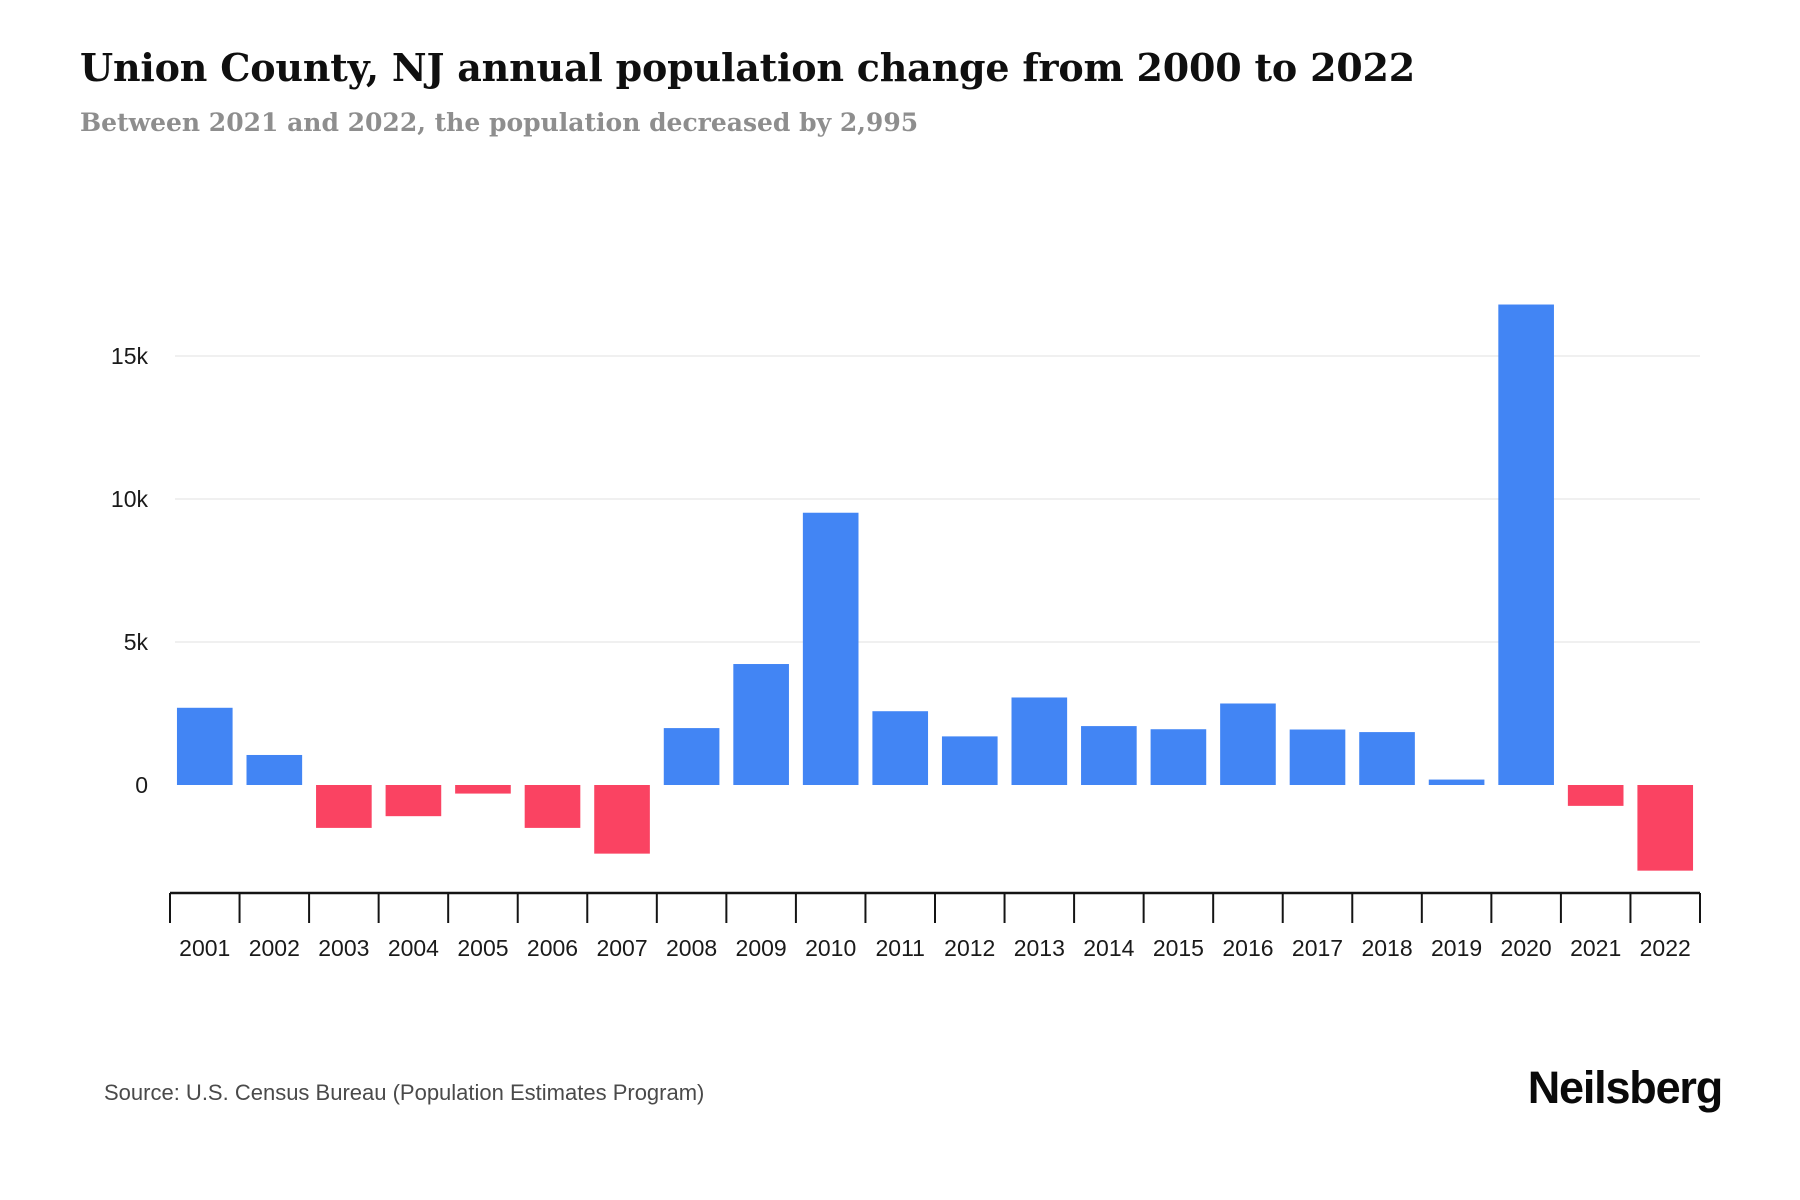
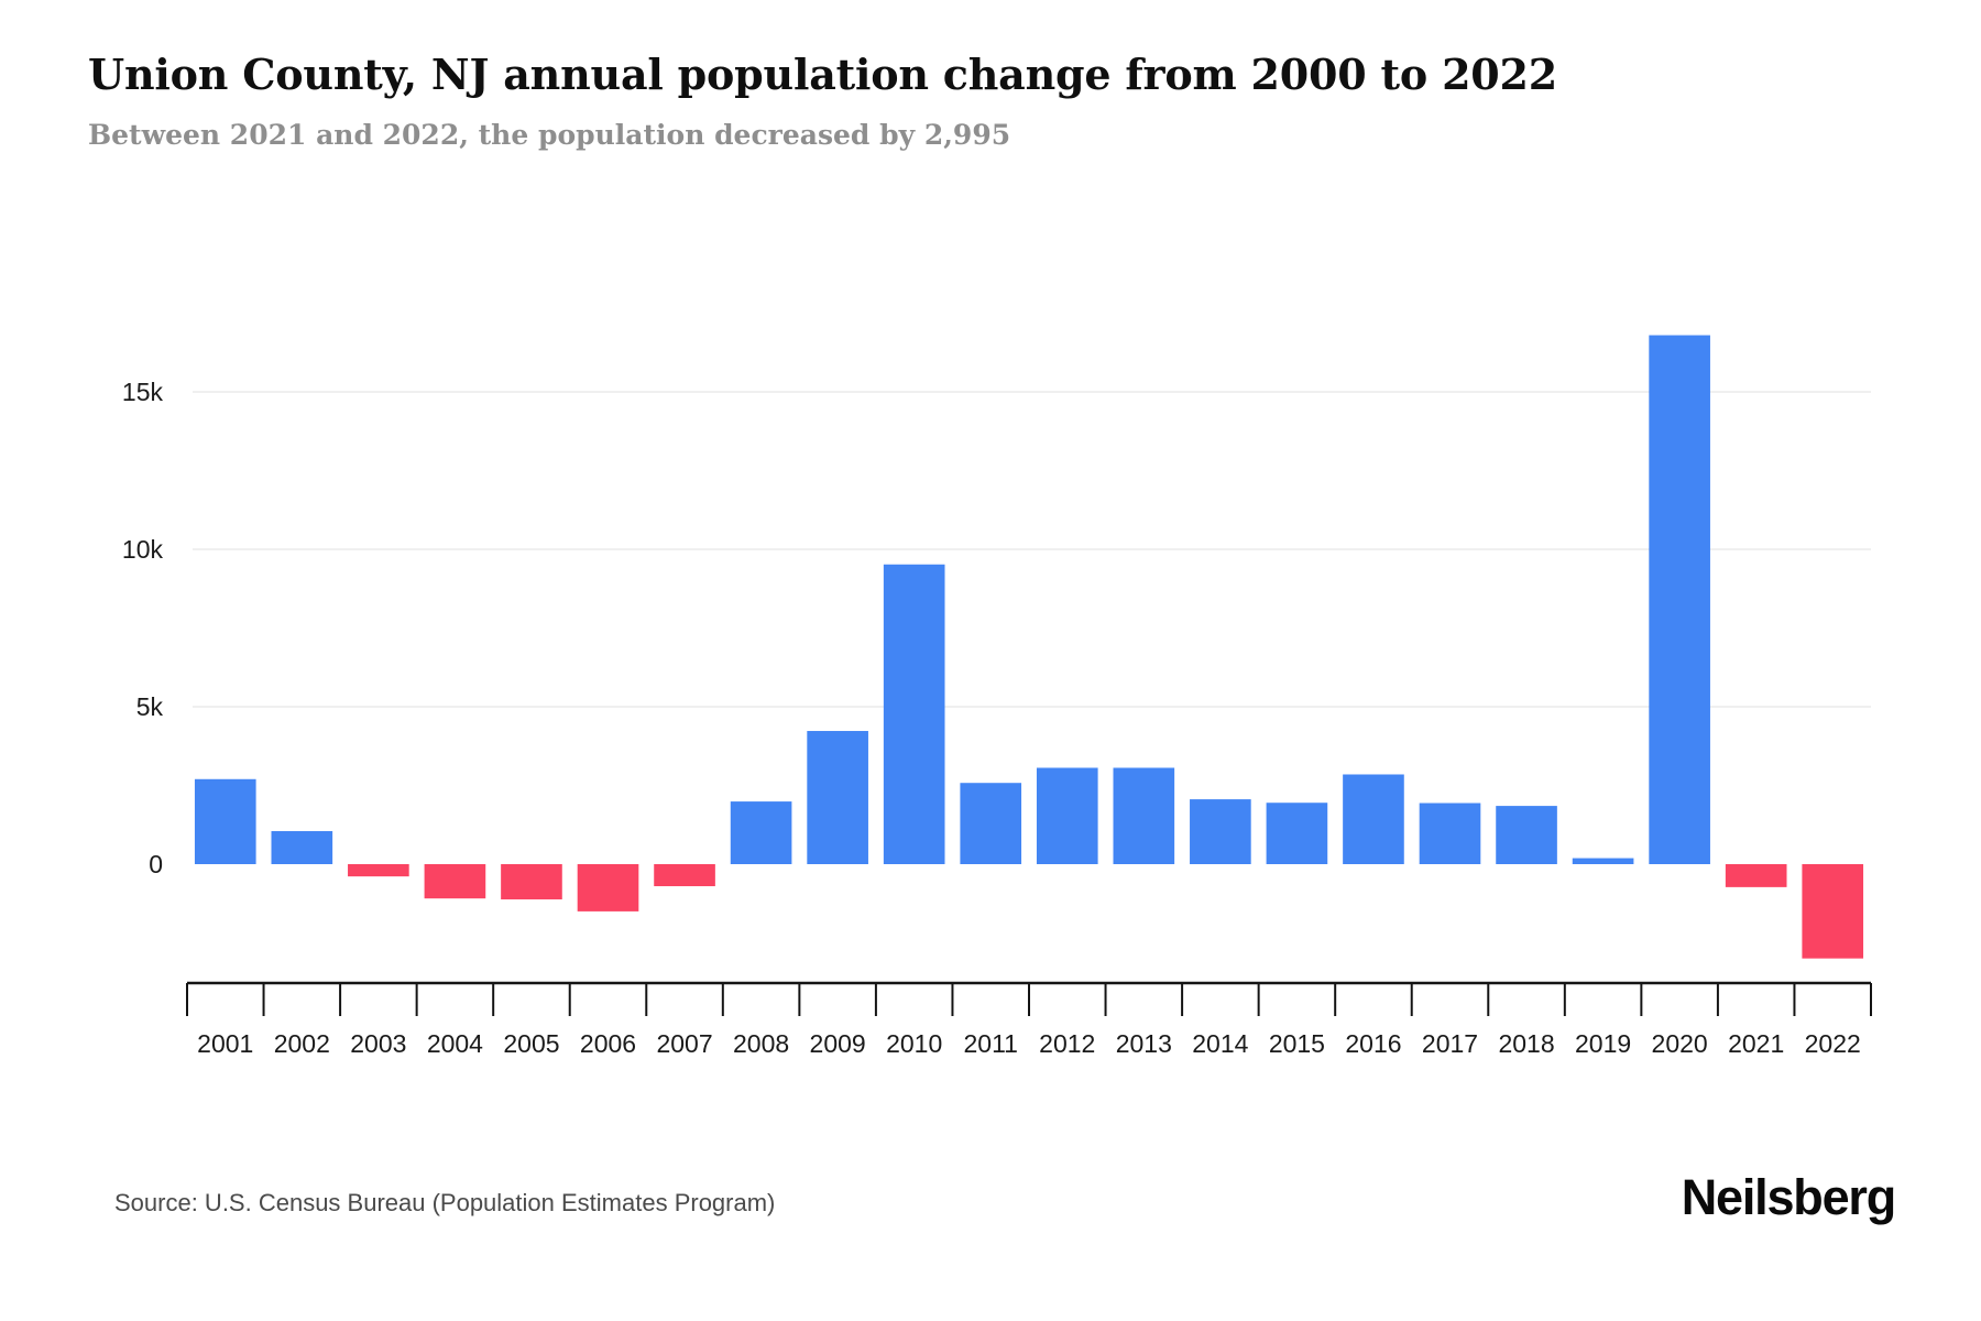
2003: -1.5k -> -0.4k
2005: -0.3k -> -1.1k
2007: -2.4k -> -0.7k
2012: 1.7k -> 3.1k
